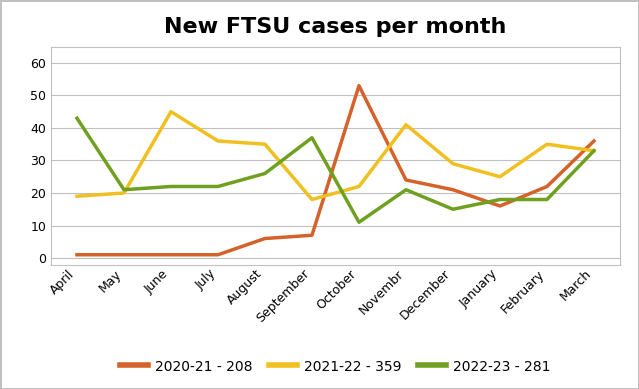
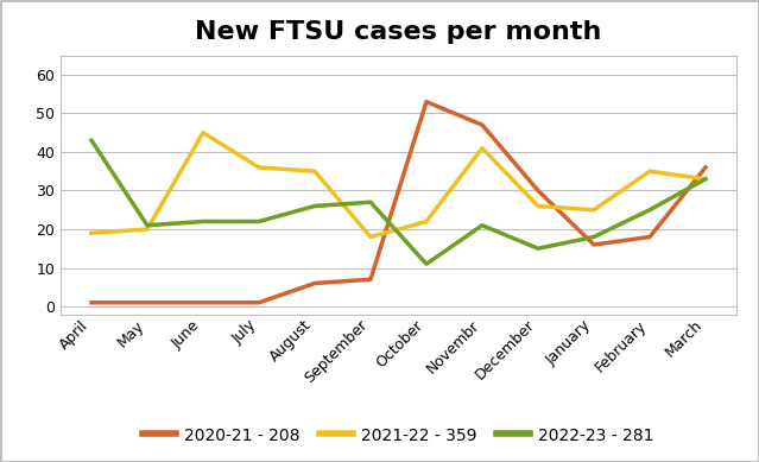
2022-23 - 281/September: 37 -> 27
2020-21 - 208/Novembr: 24 -> 47
2020-21 - 208/December: 21 -> 30
2021-22 - 359/December: 29 -> 26
2020-21 - 208/February: 22 -> 18
2022-23 - 281/February: 18 -> 25
